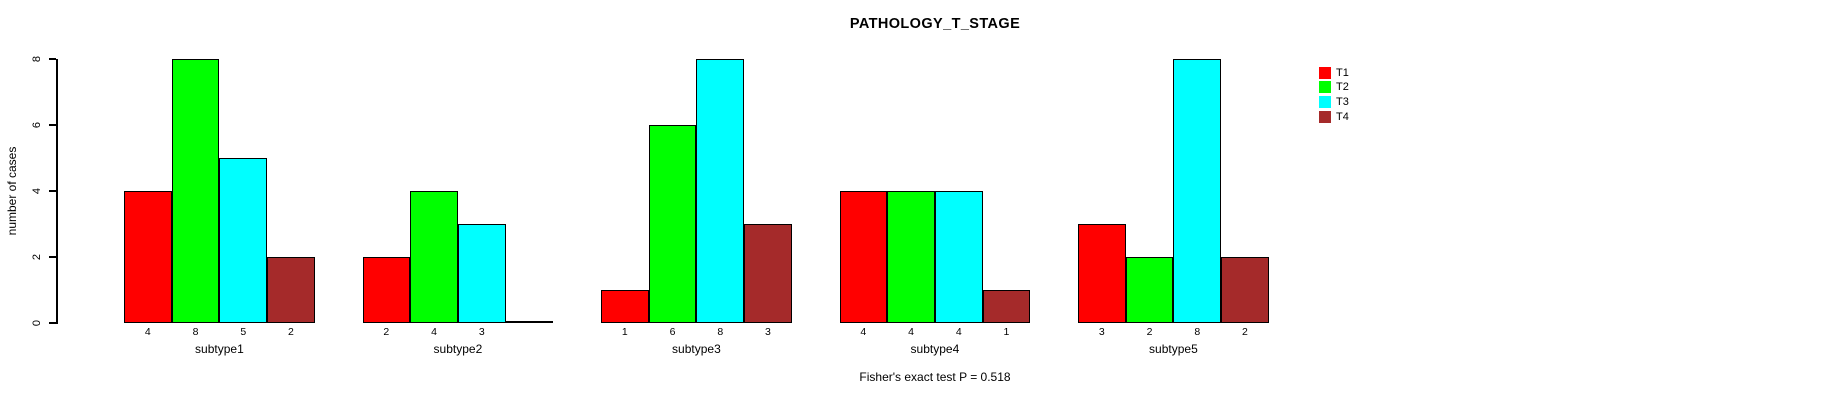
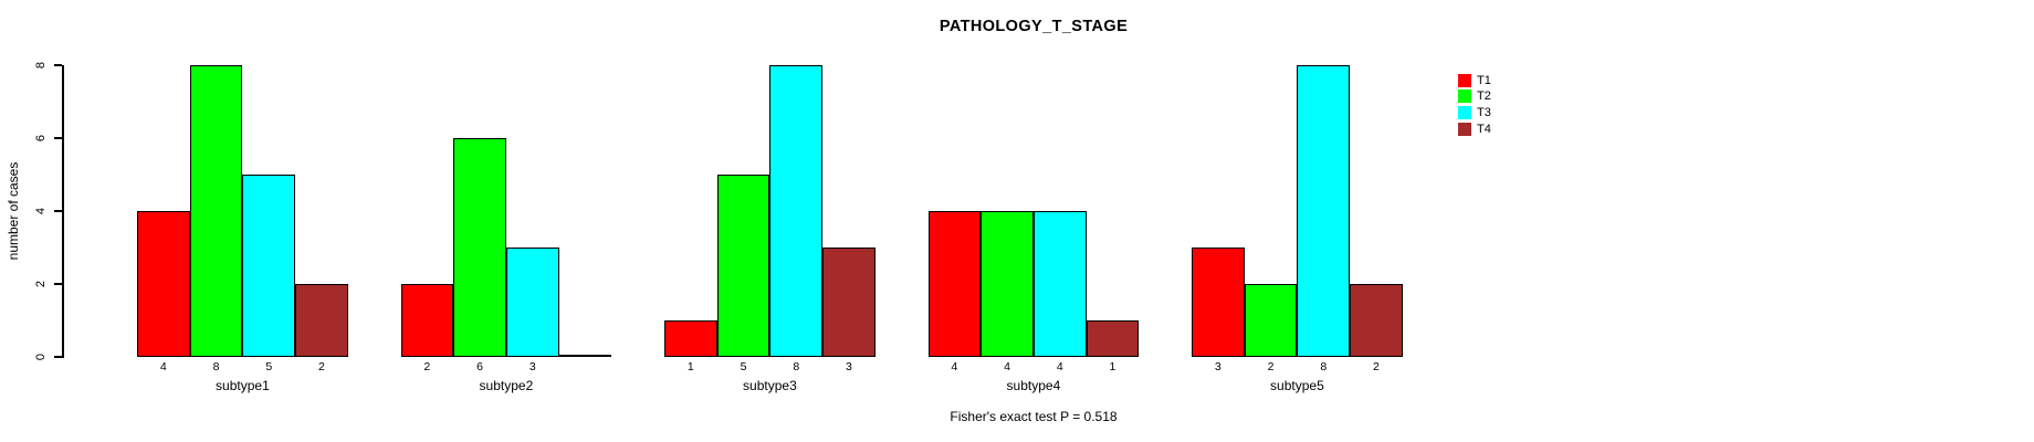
T2/subtype2: 4 -> 6
T2/subtype3: 6 -> 5
